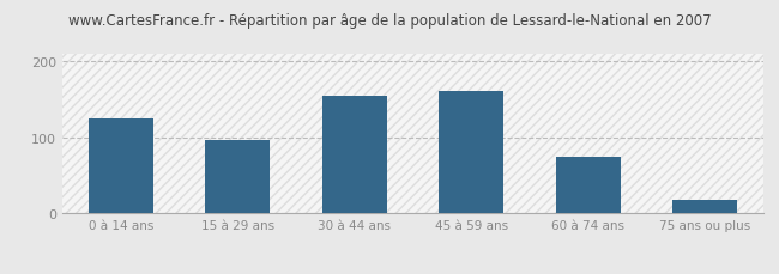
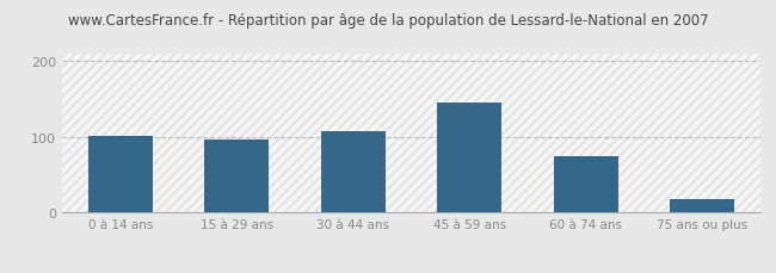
0 à 14 ans: 125 -> 102
30 à 44 ans: 155 -> 108
45 à 59 ans: 161 -> 146
